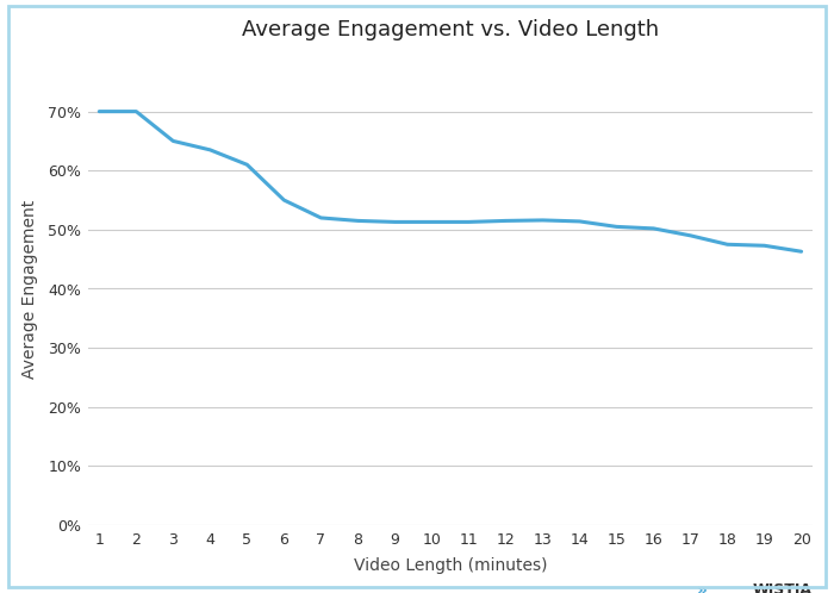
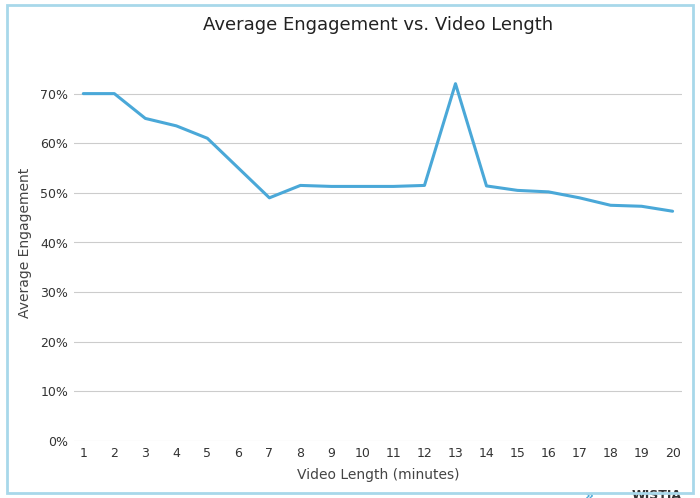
7: 52.0% -> 49.0%
13: 51.6% -> 72.0%
